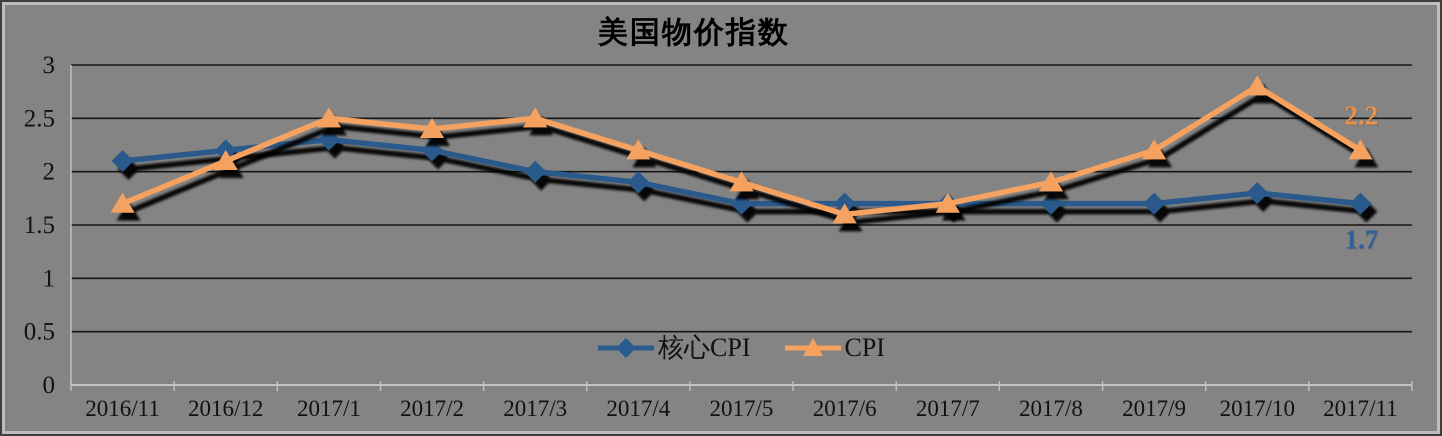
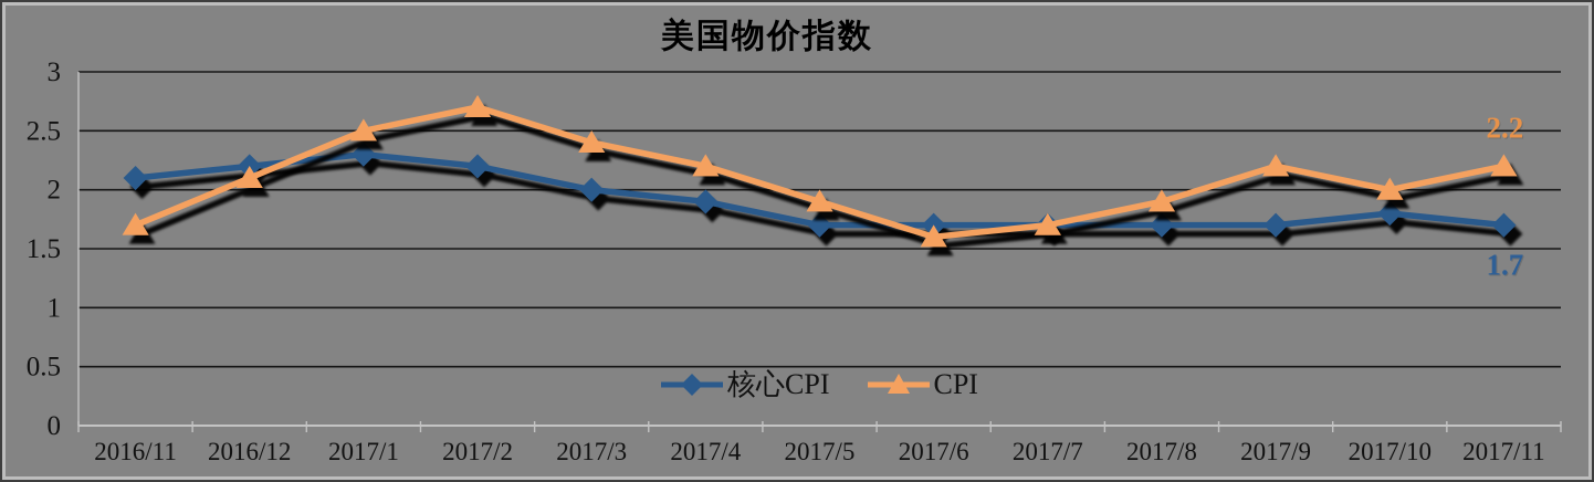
CPI/2017/2: 2.4 -> 2.7
CPI/2017/3: 2.5 -> 2.4
CPI/2017/10: 2.8 -> 2.0
